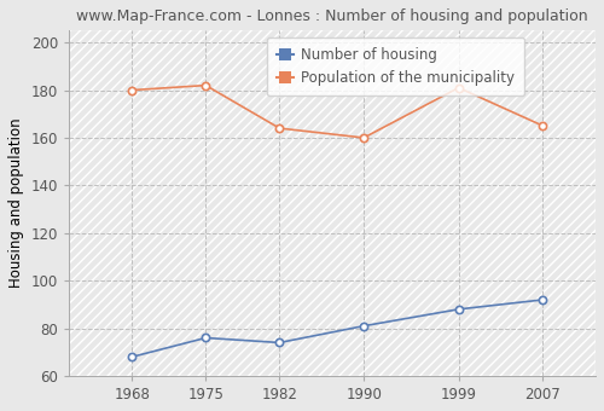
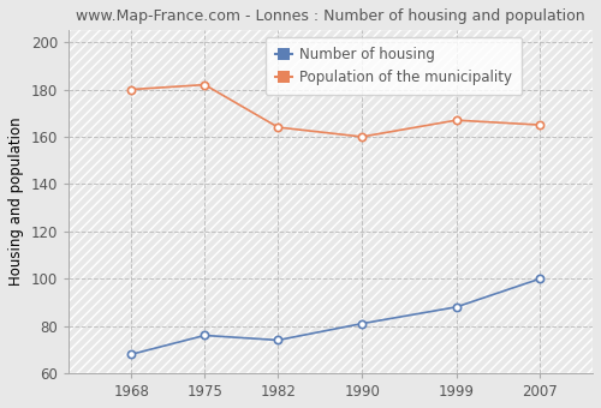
Population of the municipality/1999: 181 -> 167
Number of housing/2007: 92 -> 100
